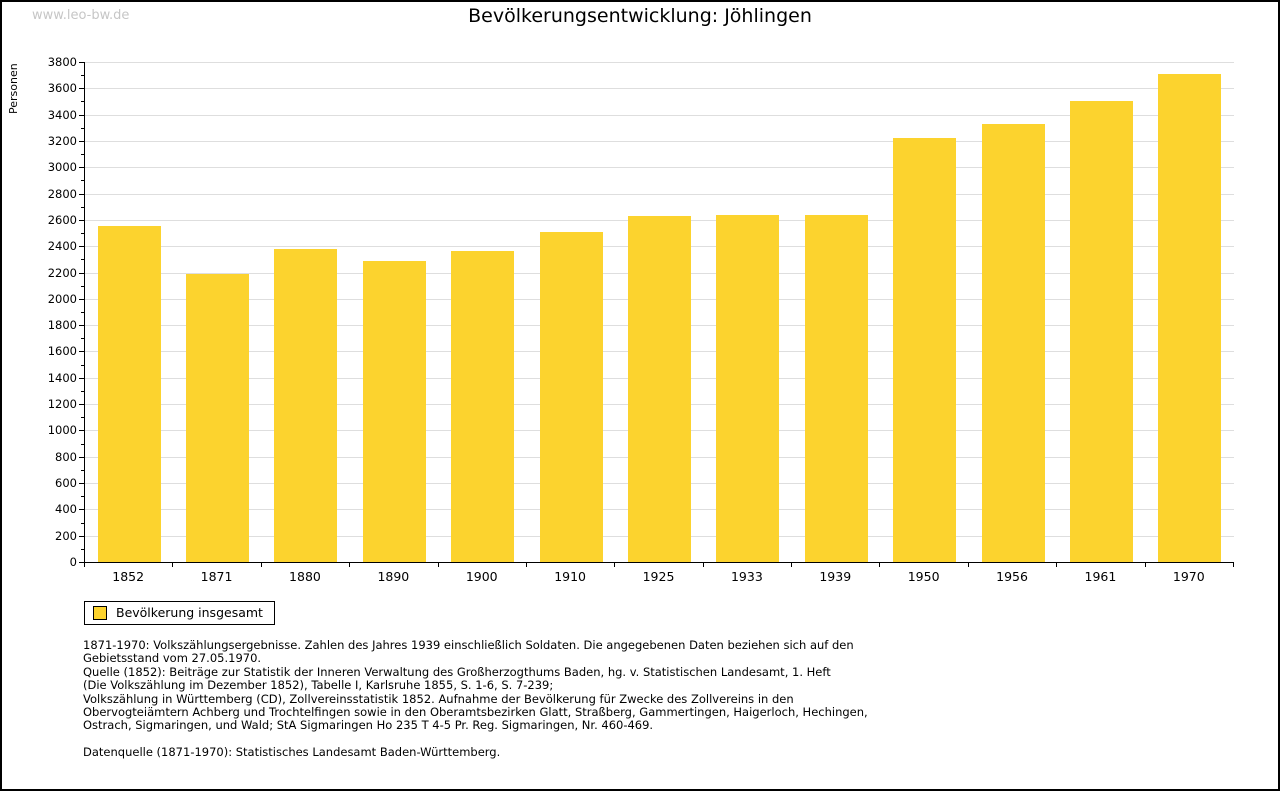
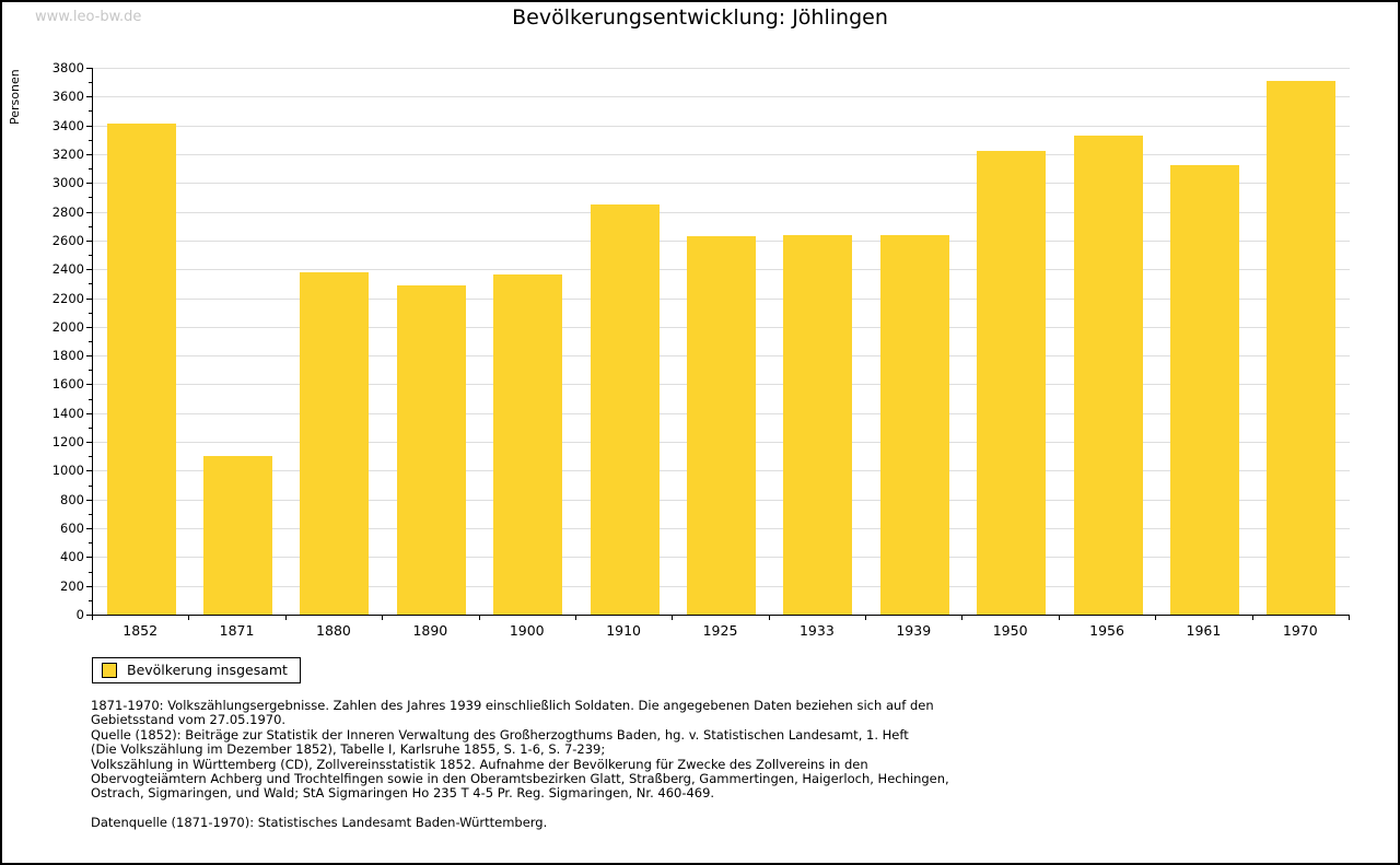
1852: 2550 -> 3410
1871: 2190 -> 1100
1910: 2510 -> 2850
1961: 3500 -> 3120
